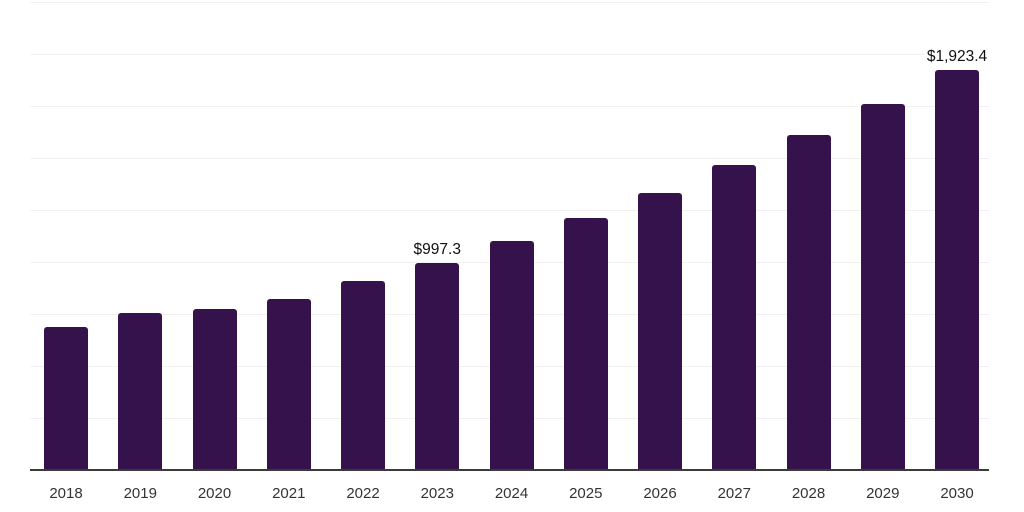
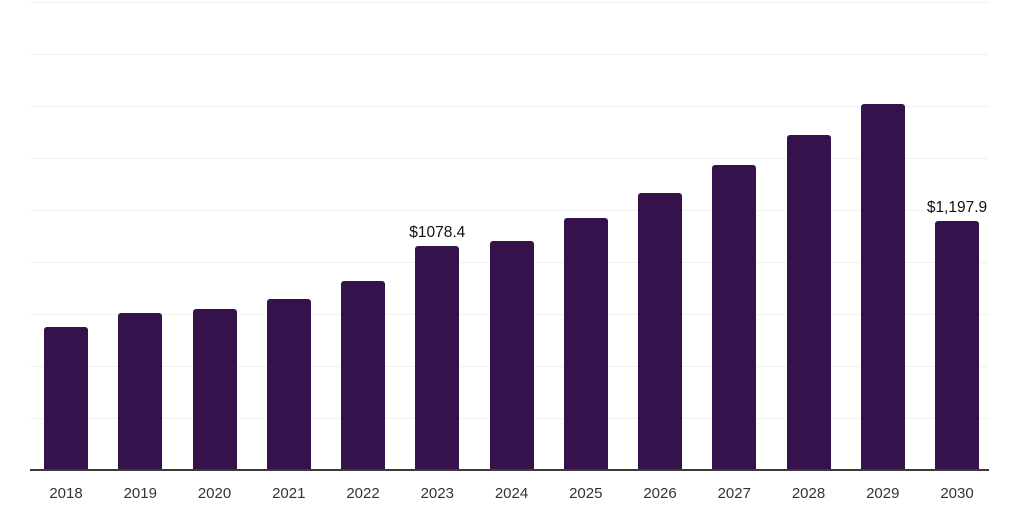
2023: $997.3 -> $1078.4
2030: $1,923.4 -> $1,197.9
